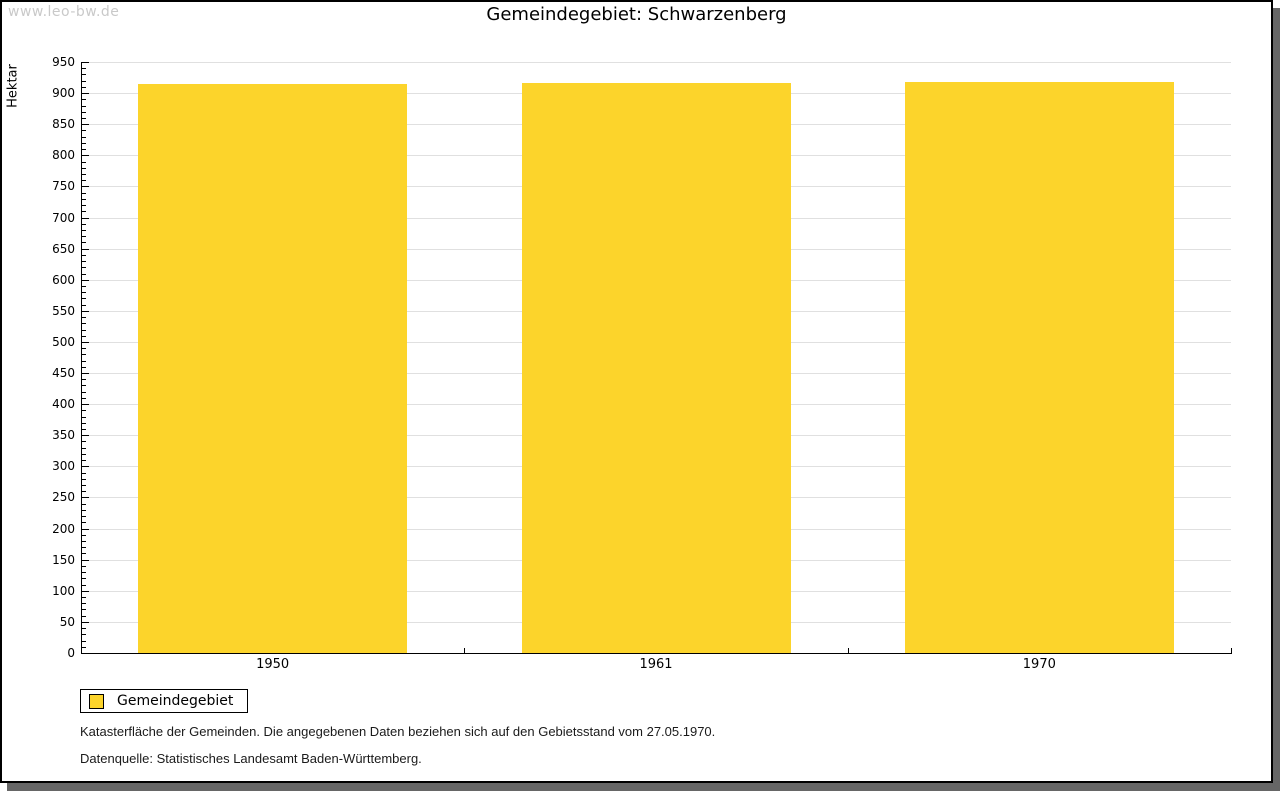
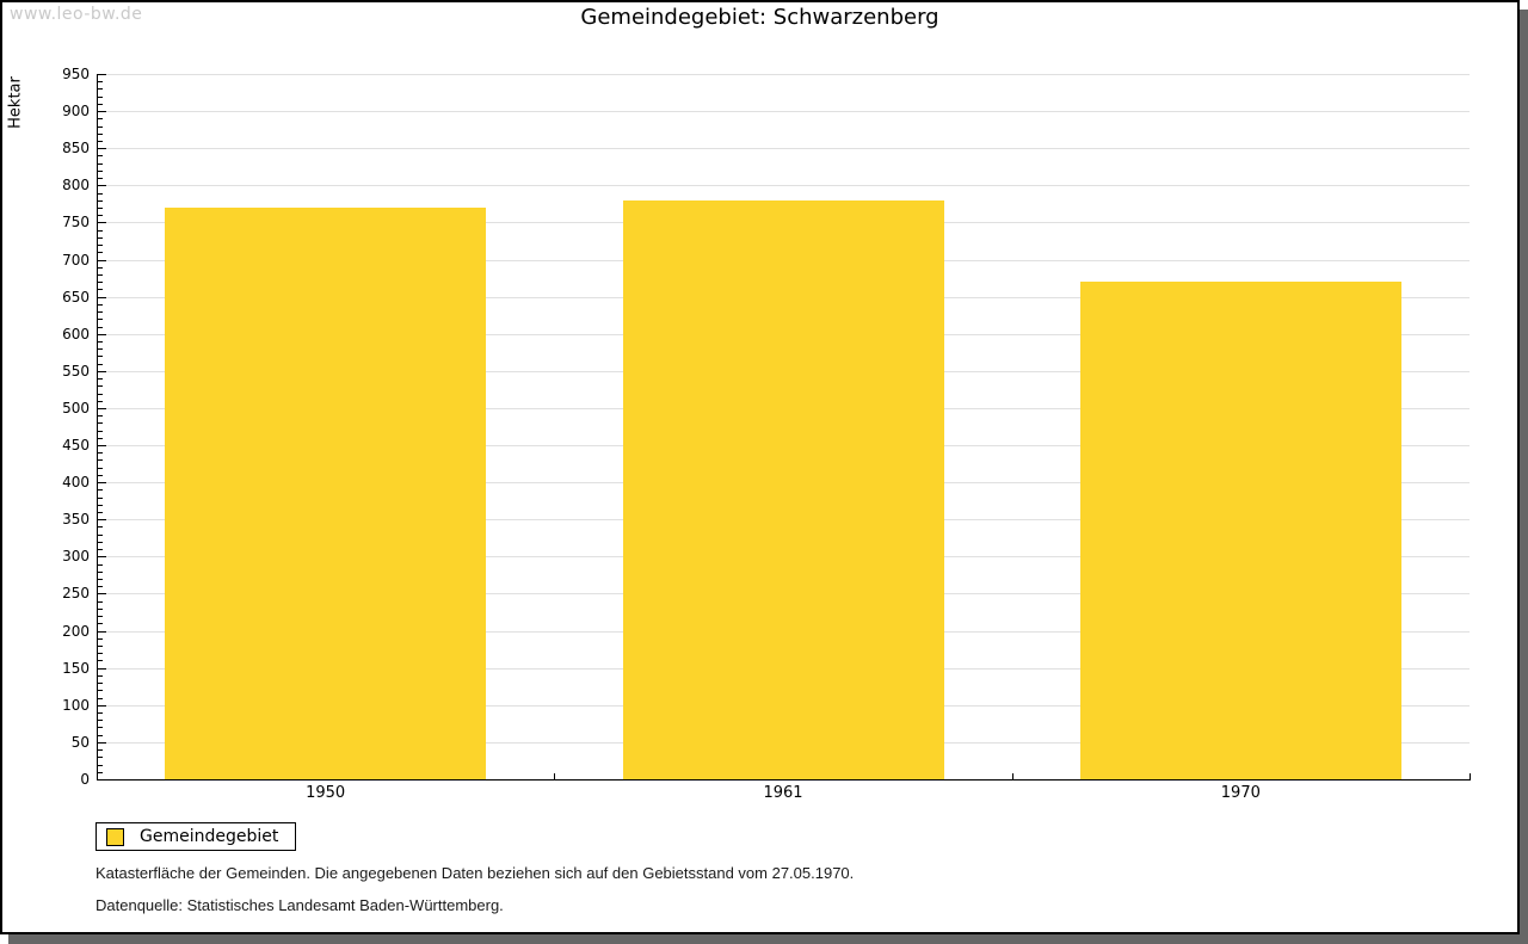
1950: 920 -> 770
1961: 920 -> 780
1970: 920 -> 670
